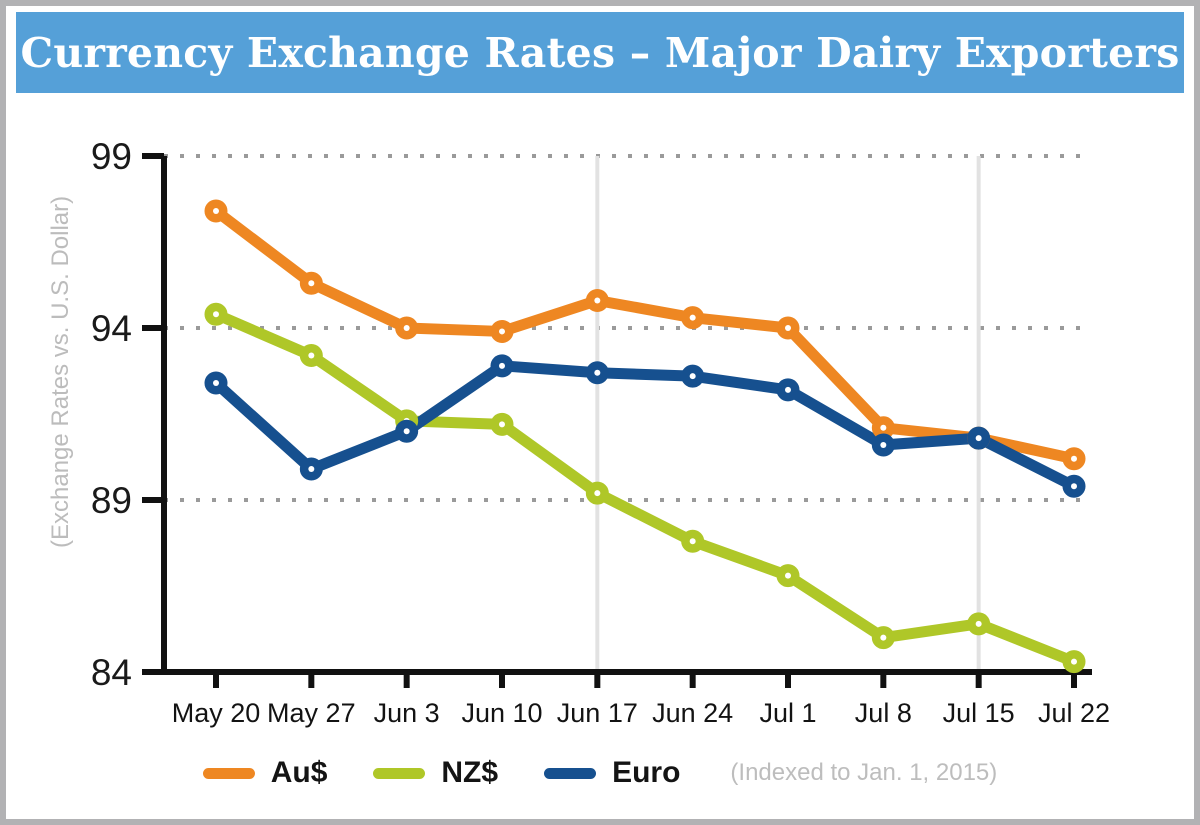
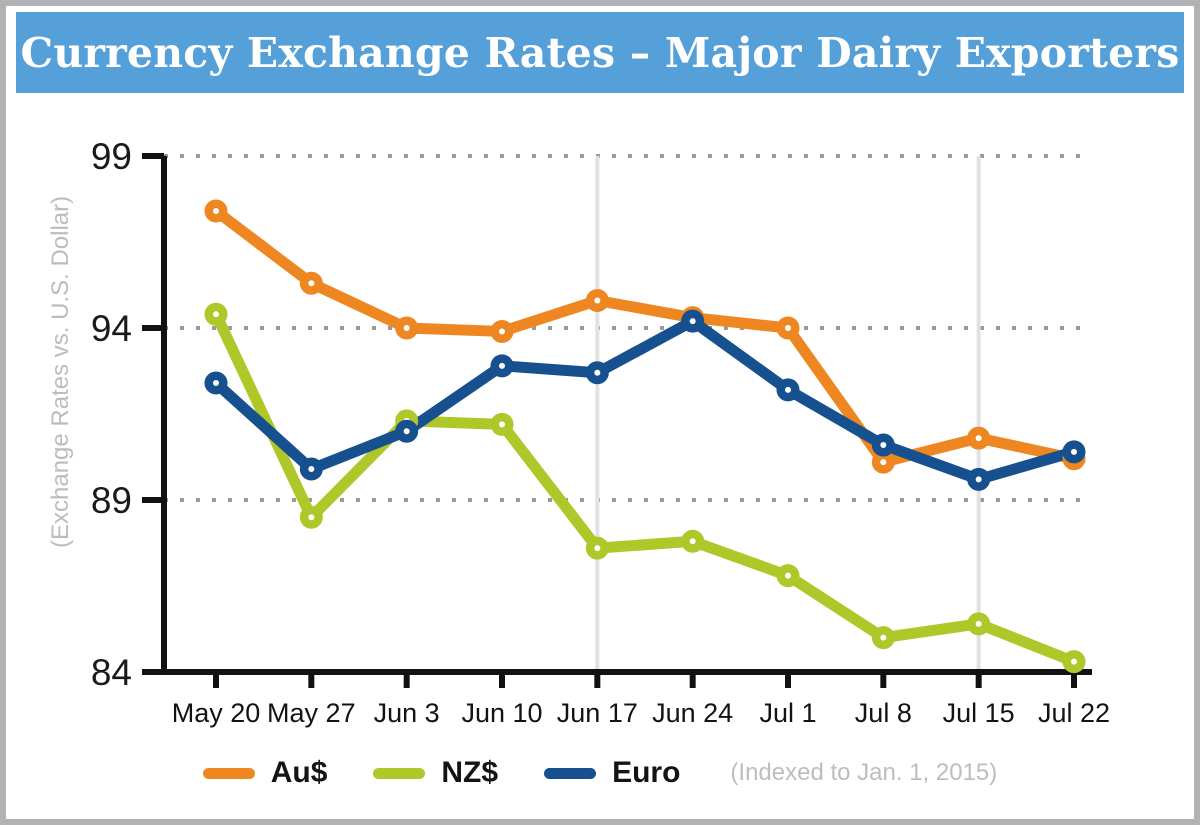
NZ$/May 27: 93.2 -> 88.5
NZ$/Jun 17: 89.2 -> 87.6
Euro/Jun 24: 92.6 -> 94.2
Au$/Jul 8: 91.1 -> 90.1
Euro/Jul 15: 90.8 -> 89.6
Euro/Jul 22: 89.4 -> 90.4
